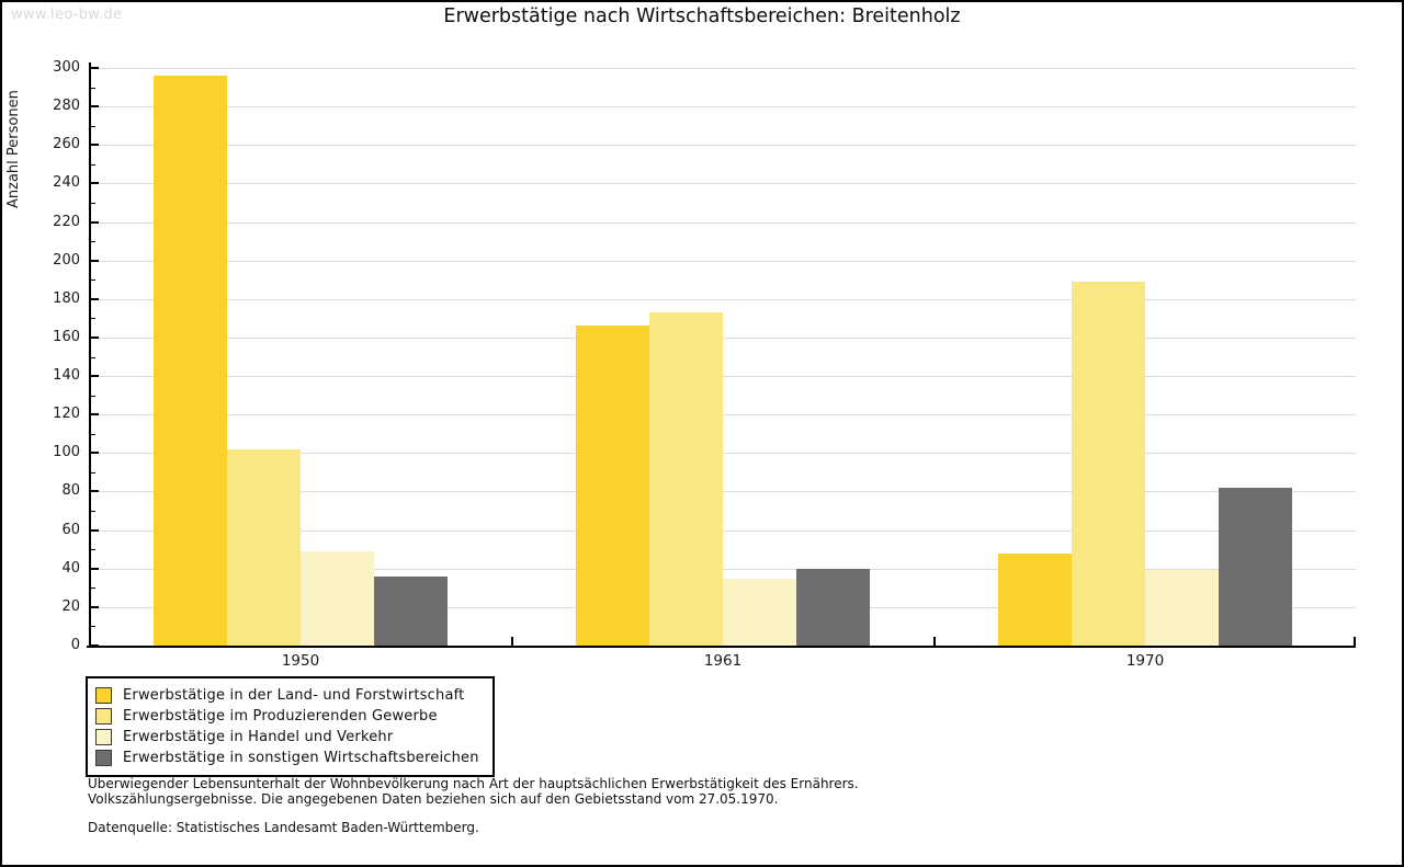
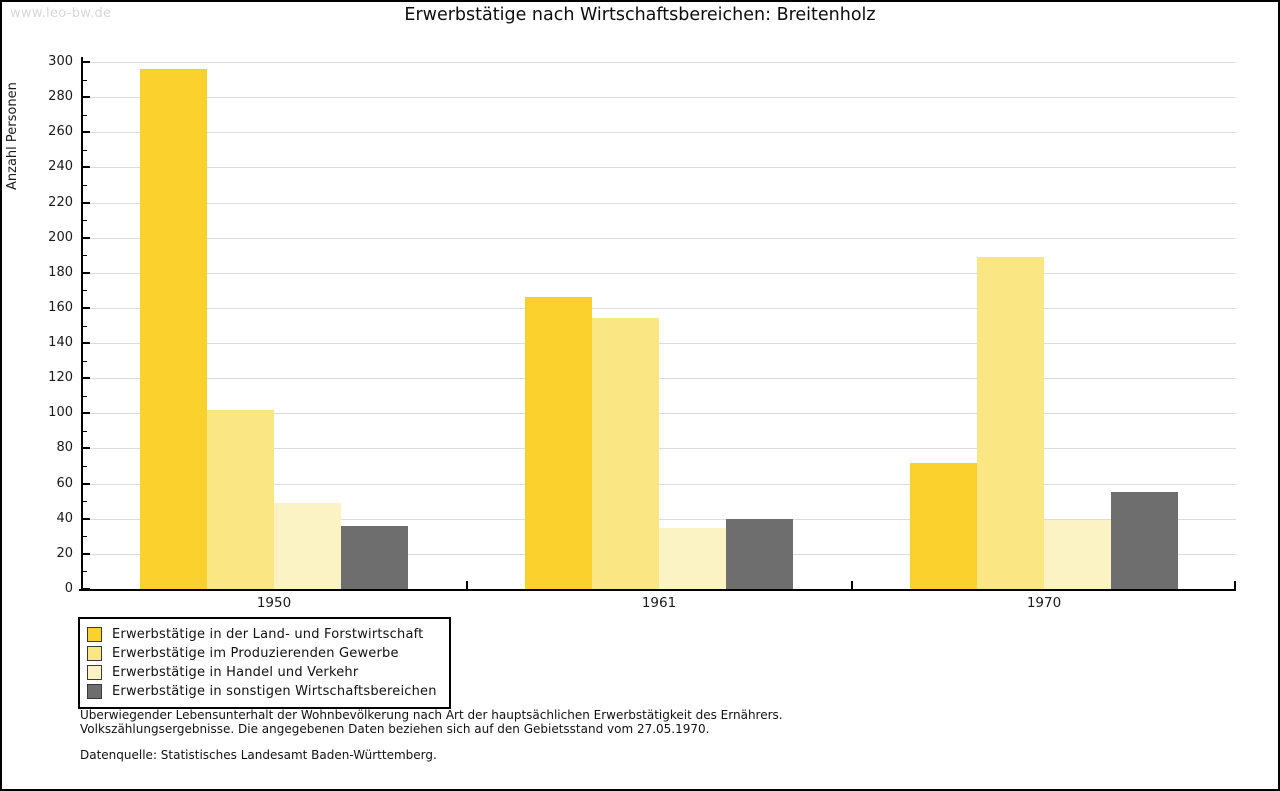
Erwerbstätige im Produzierenden Gewerbe/1961: 173 -> 154
Erwerbstätige in der Land- und Forstwirtschaft/1970: 48 -> 72
Erwerbstätige in sonstigen Wirtschaftsbereichen/1970: 82 -> 55
